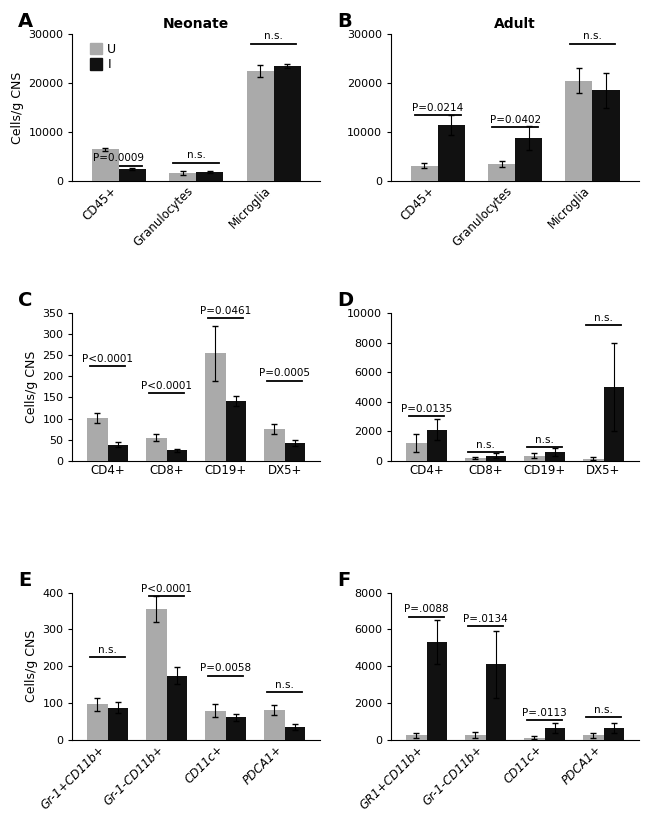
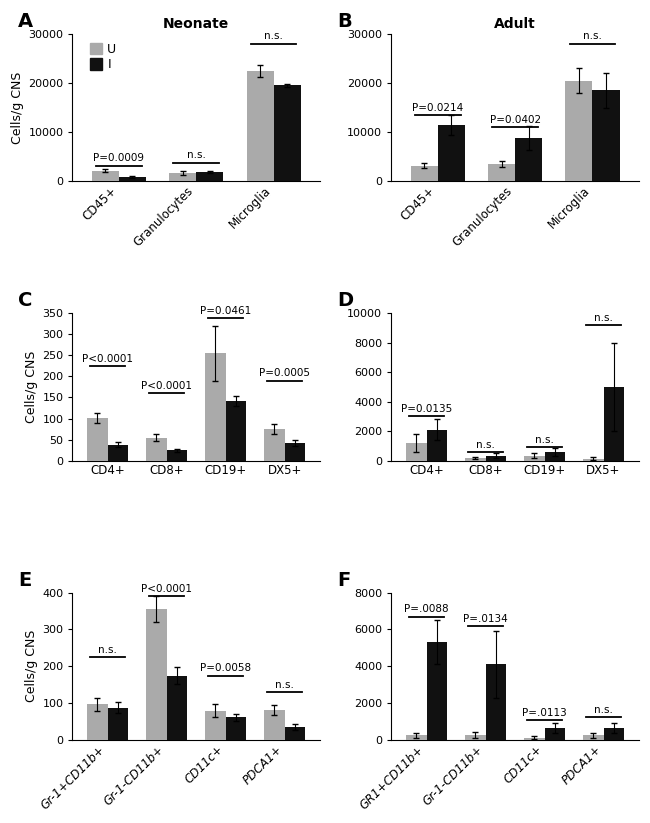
Neonate/U/CD45+: 6500 -> 2200
Neonate/I/CD45+: 2500 -> 900
Neonate/I/Microglia: 23500 -> 19500
